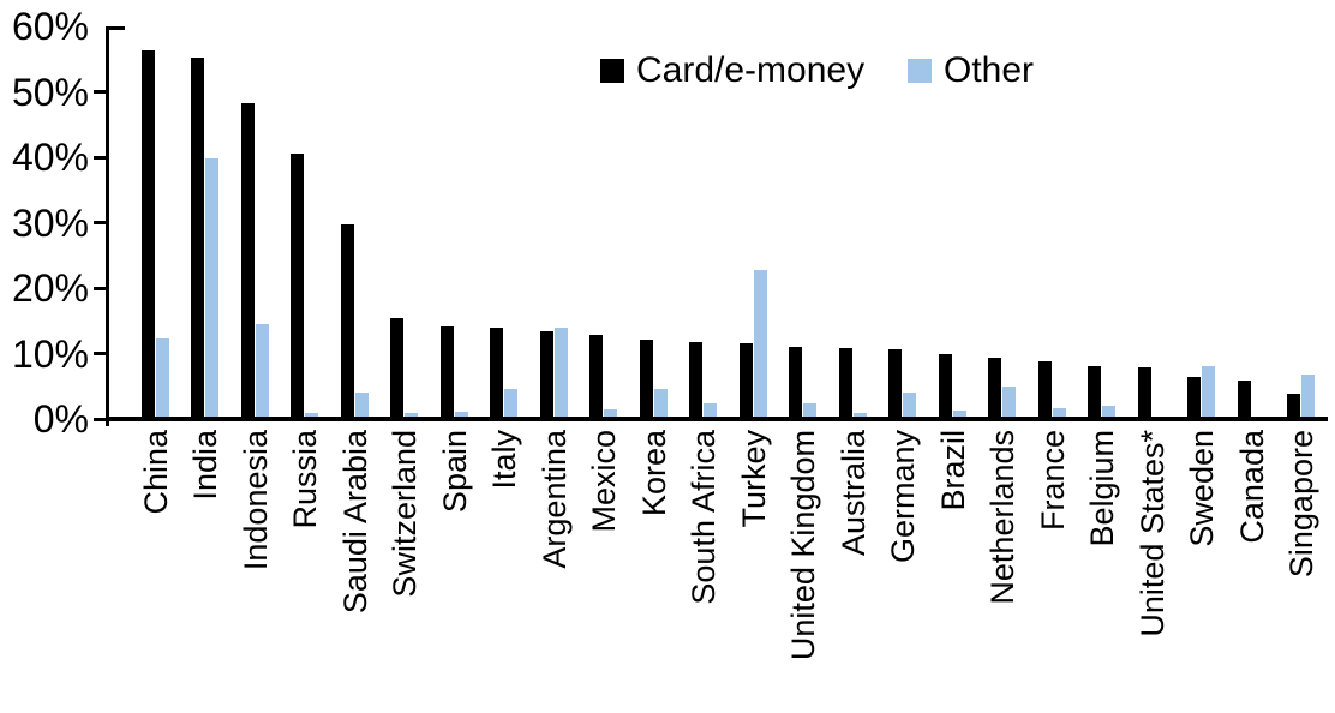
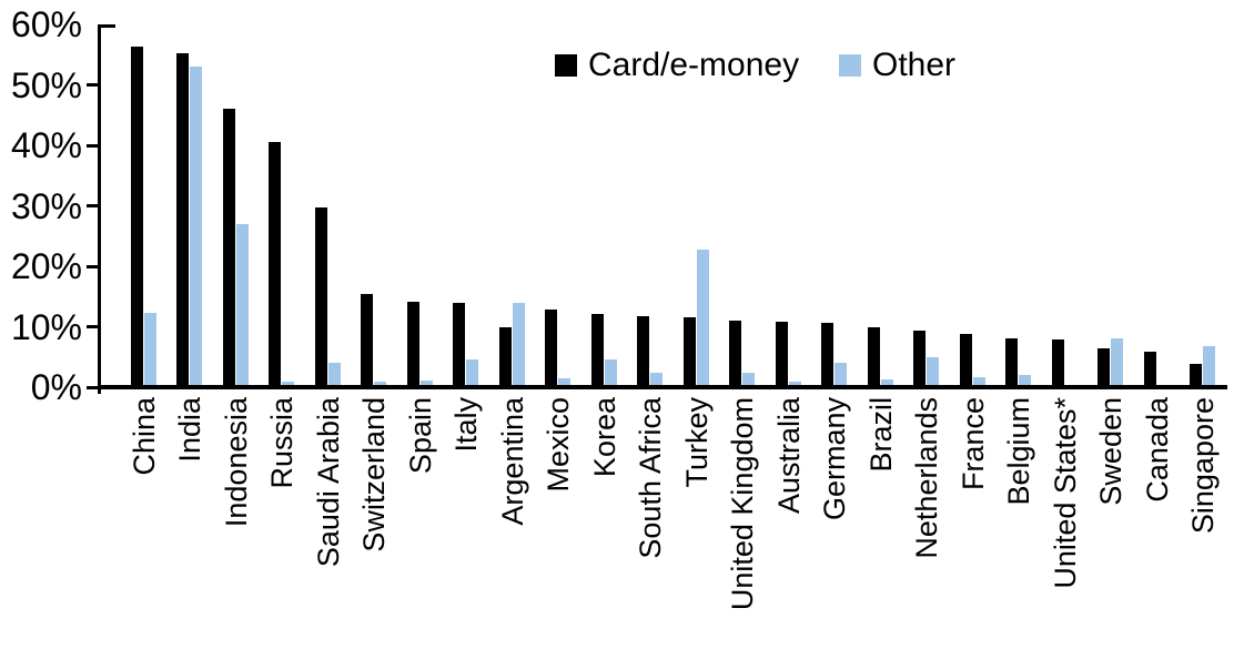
Other/India: 40% -> 53%
Card/e-money/Indonesia: 48% -> 46%
Other/Indonesia: 14% -> 27%
Card/e-money/Argentina: 13% -> 10%
